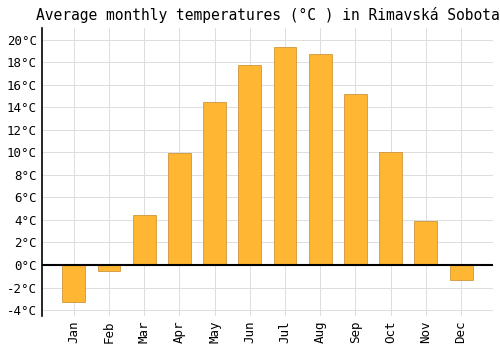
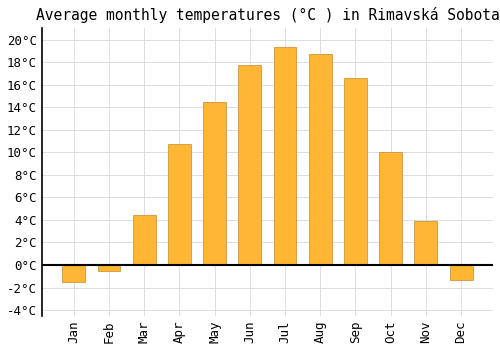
Jan: -3.3°C -> -1.5°C
Apr: 9.9°C -> 10.7°C
Sep: 15.2°C -> 16.6°C
